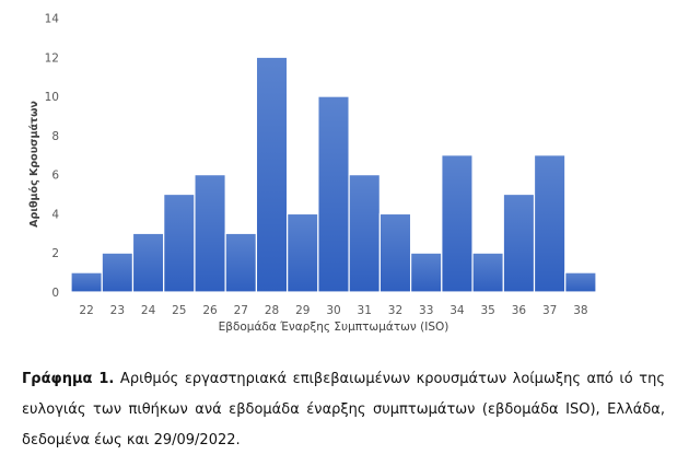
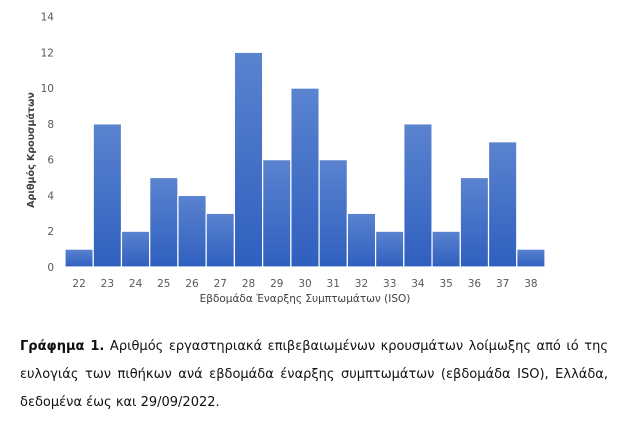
23: 2 -> 8
24: 3 -> 2
26: 6 -> 4
29: 4 -> 6
32: 4 -> 3
34: 7 -> 8
